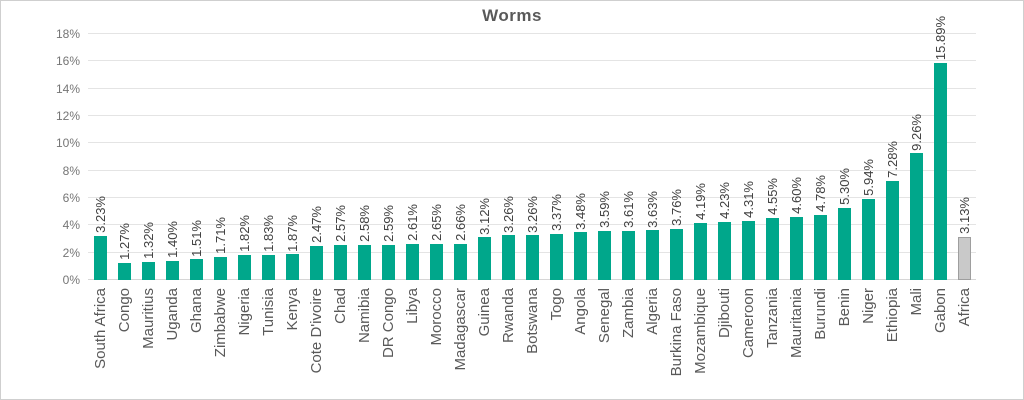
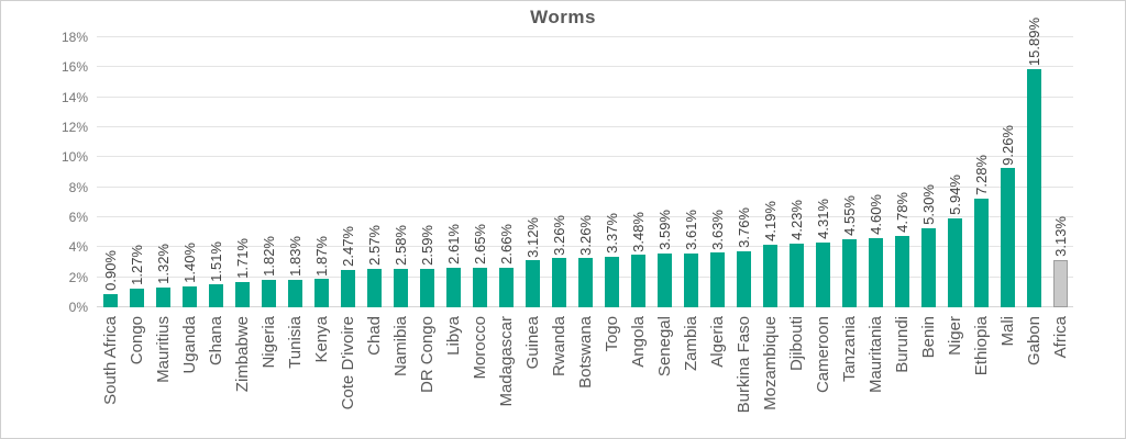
South Africa: 3.23% -> 0.90%
